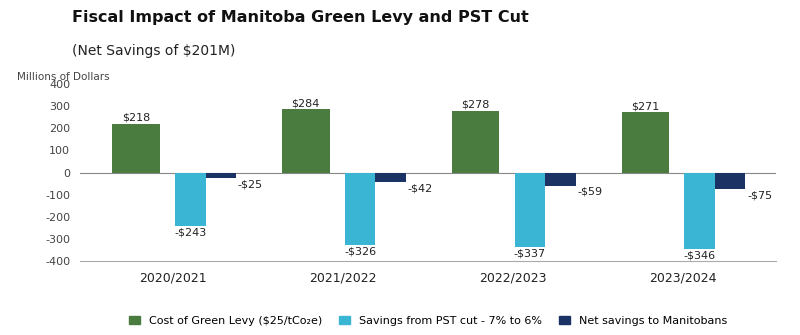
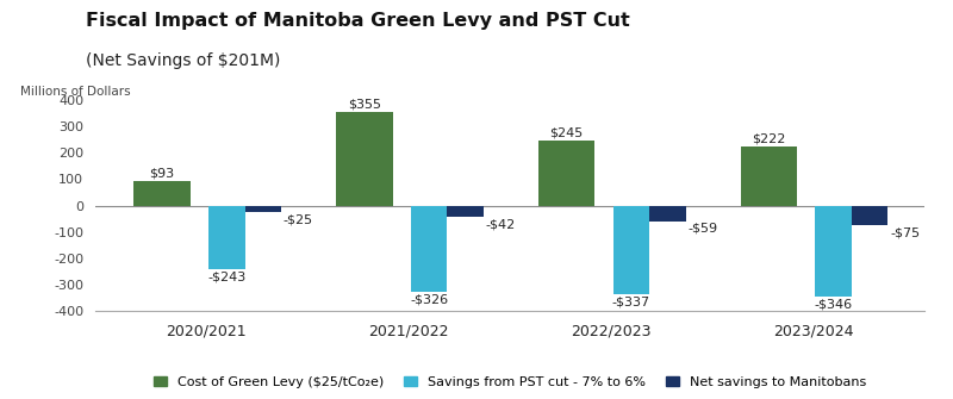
Cost of Green Levy ($25/tCo₂e)/2020/2021: $218 -> $93
Cost of Green Levy ($25/tCo₂e)/2021/2022: $284 -> $355
Cost of Green Levy ($25/tCo₂e)/2022/2023: $278 -> $245
Cost of Green Levy ($25/tCo₂e)/2023/2024: $271 -> $222
